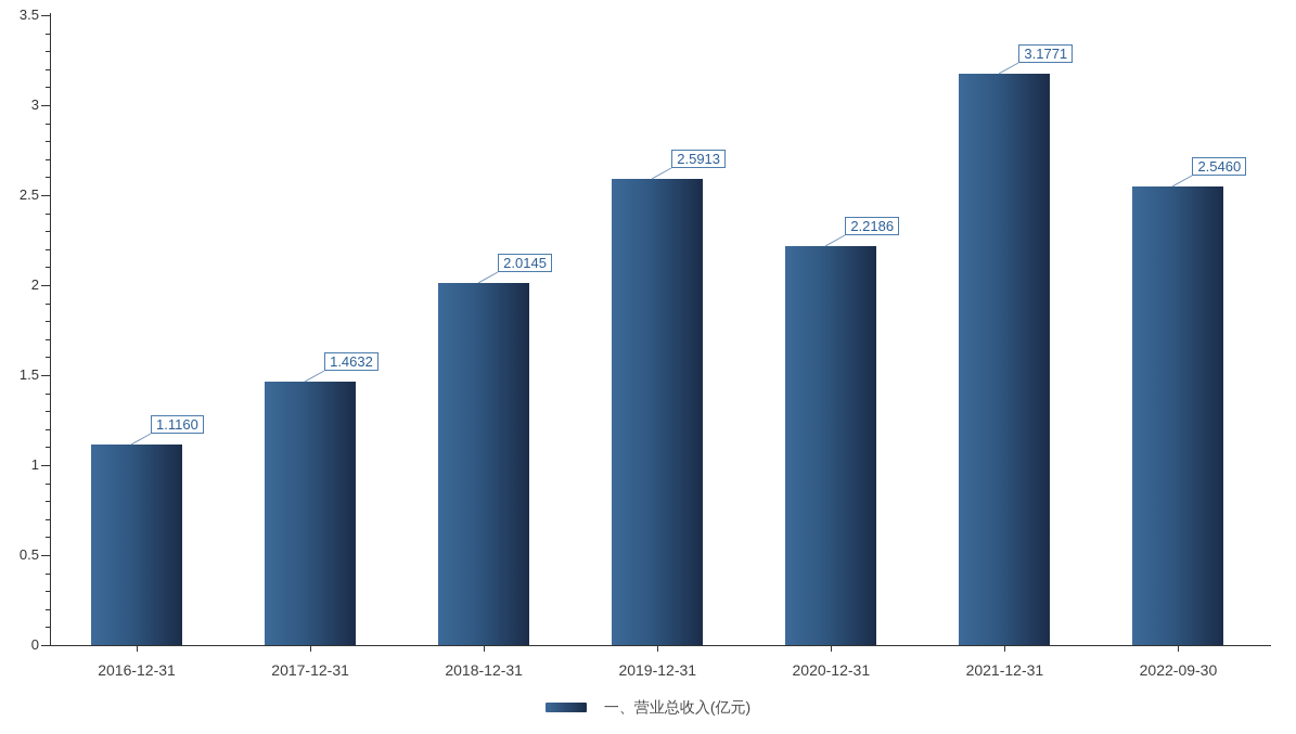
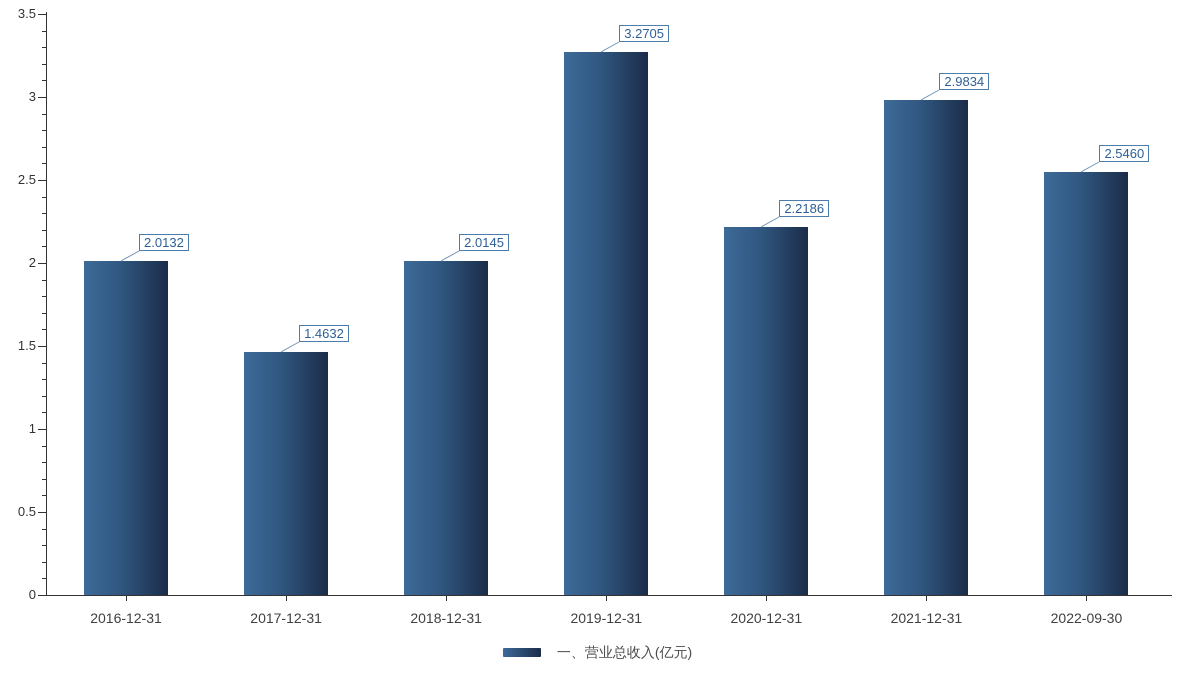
2016-12-31: 1.1160 -> 2.0132
2019-12-31: 2.5913 -> 3.2705
2021-12-31: 3.1771 -> 2.9834
